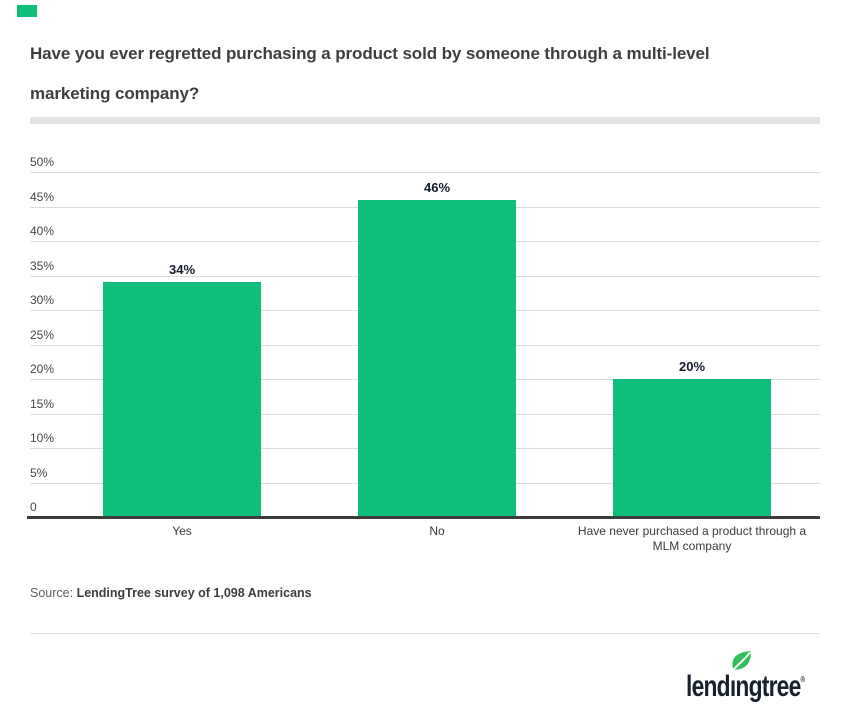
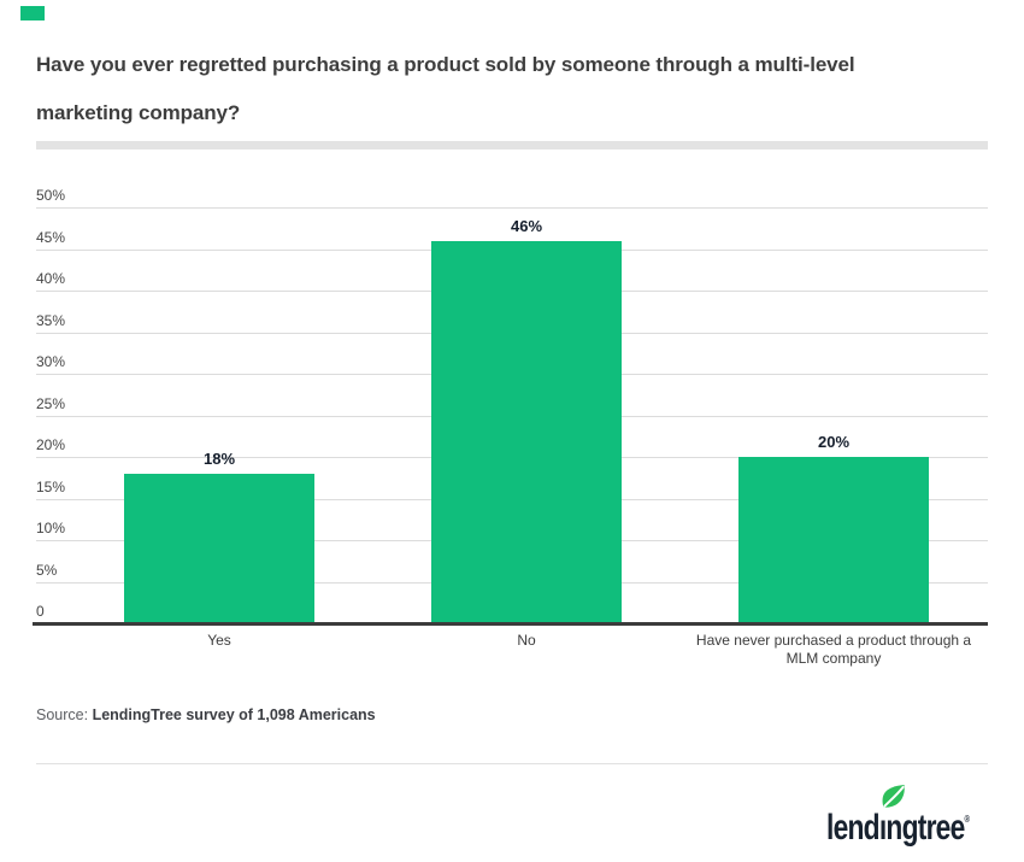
Yes: 34% -> 18%
